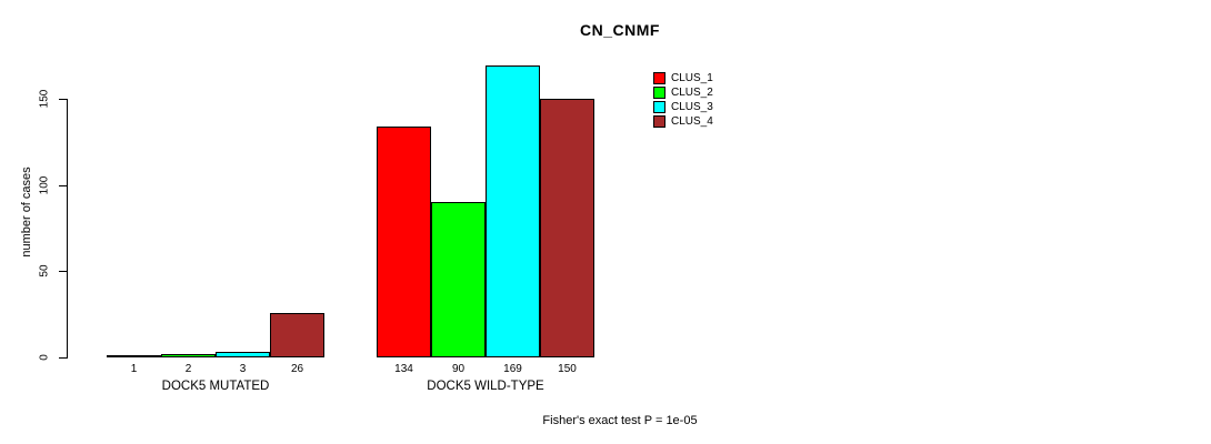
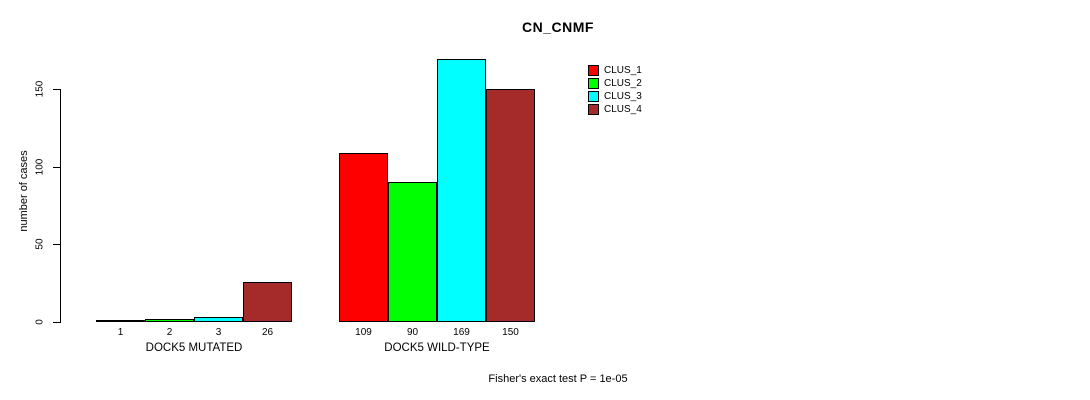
CLUS_1/DOCK5 WILD-TYPE: 134 -> 109
